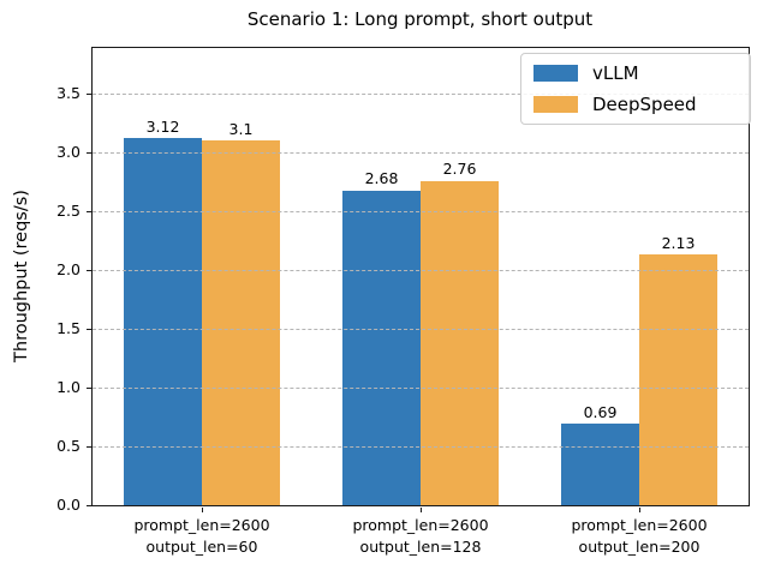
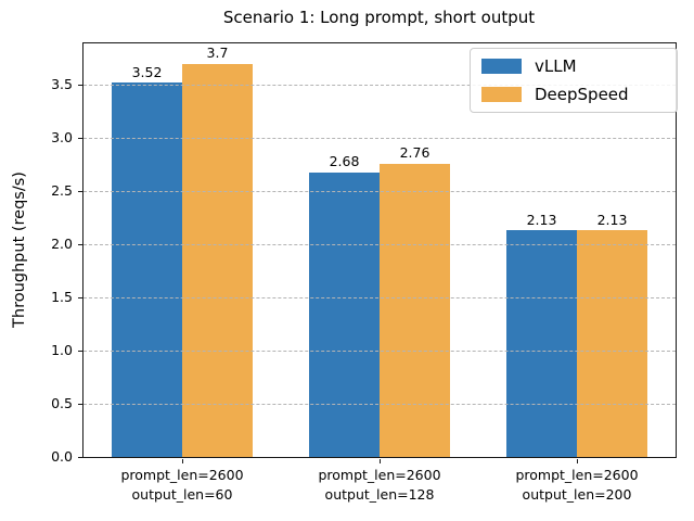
vLLM/prompt_len=2600 output_len=60: 3.12 -> 3.52
DeepSpeed/prompt_len=2600 output_len=60: 3.1 -> 3.7
vLLM/prompt_len=2600 output_len=200: 0.69 -> 2.13
